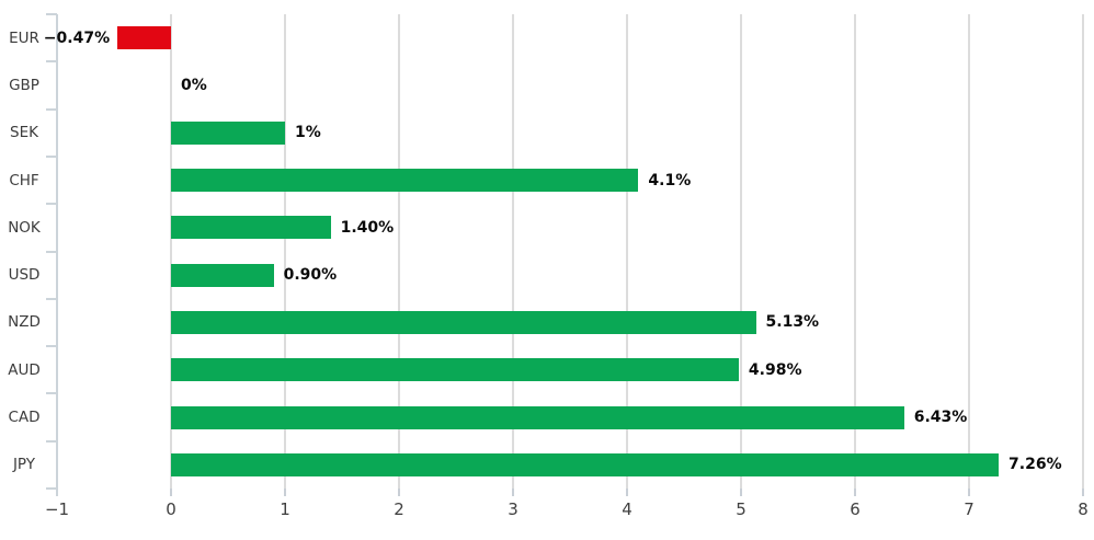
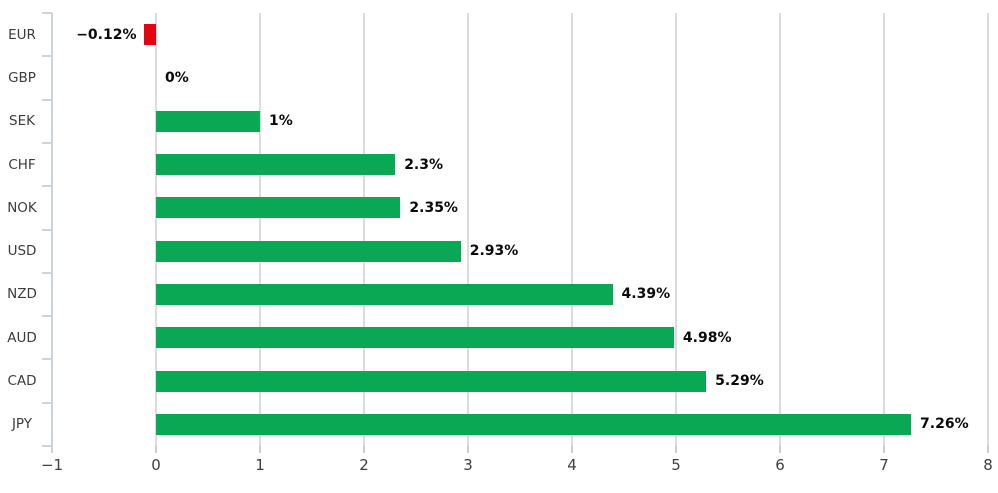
EUR: −0.47% -> −0.12%
CHF: 4.1% -> 2.3%
NOK: 1.40% -> 2.35%
USD: 0.90% -> 2.93%
NZD: 5.13% -> 4.39%
CAD: 6.43% -> 5.29%
